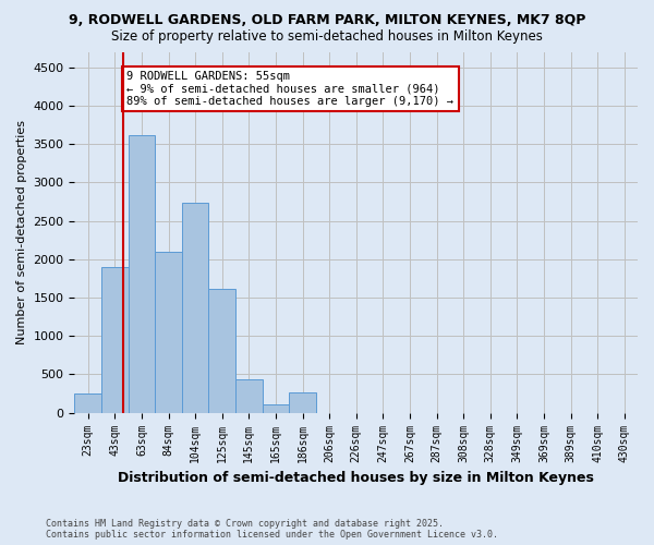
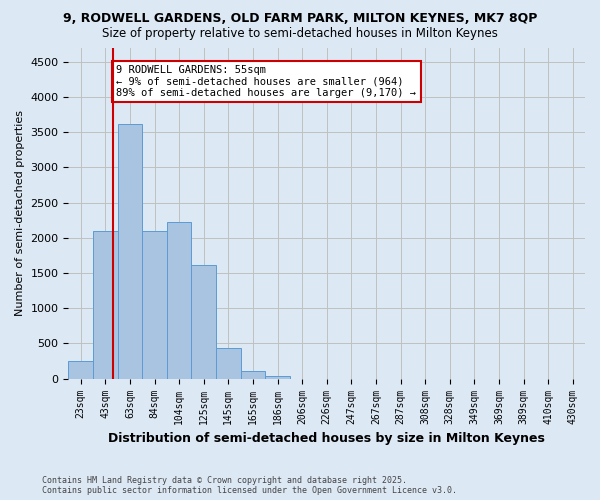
43sqm: 1900 -> 2100
104sqm: 2740 -> 2220
186sqm: 260 -> 40
